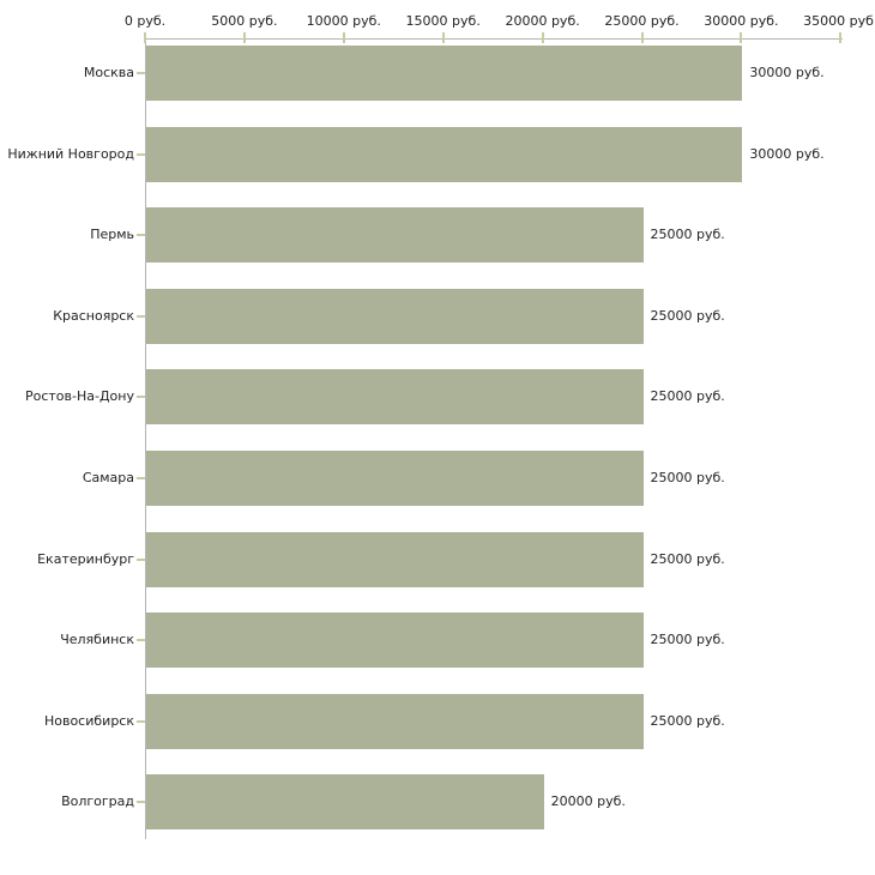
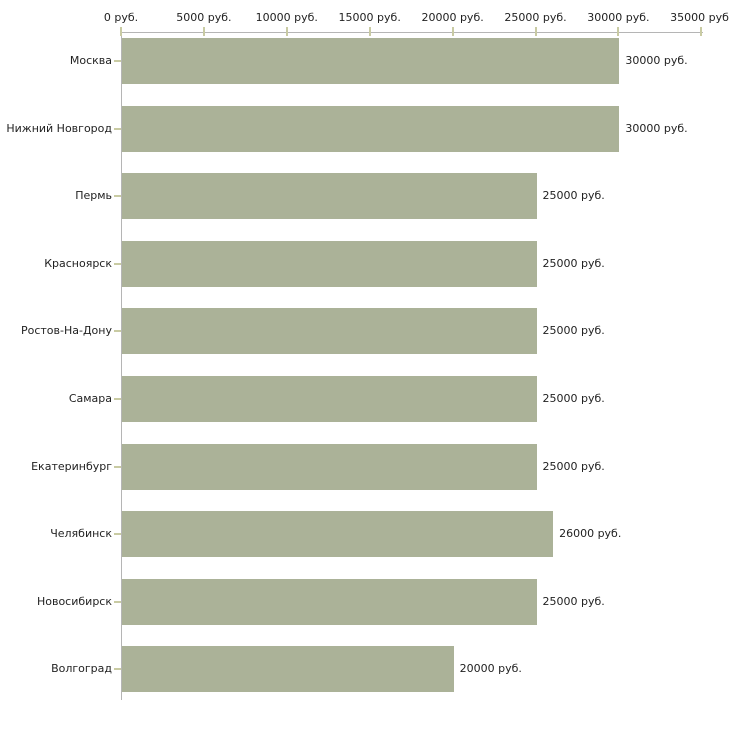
Челябинск: 25000 -> 26000
